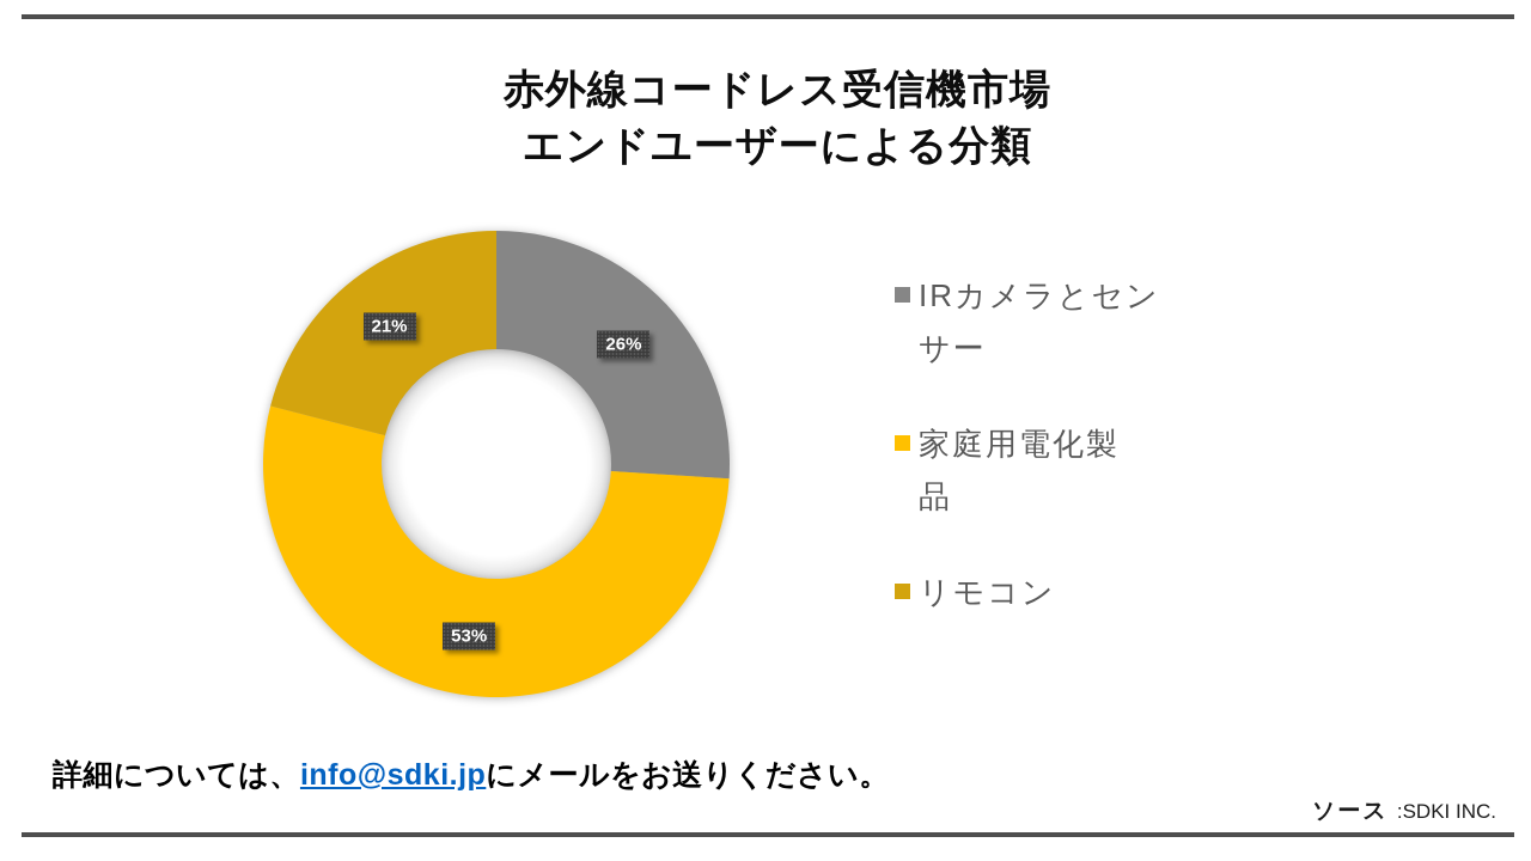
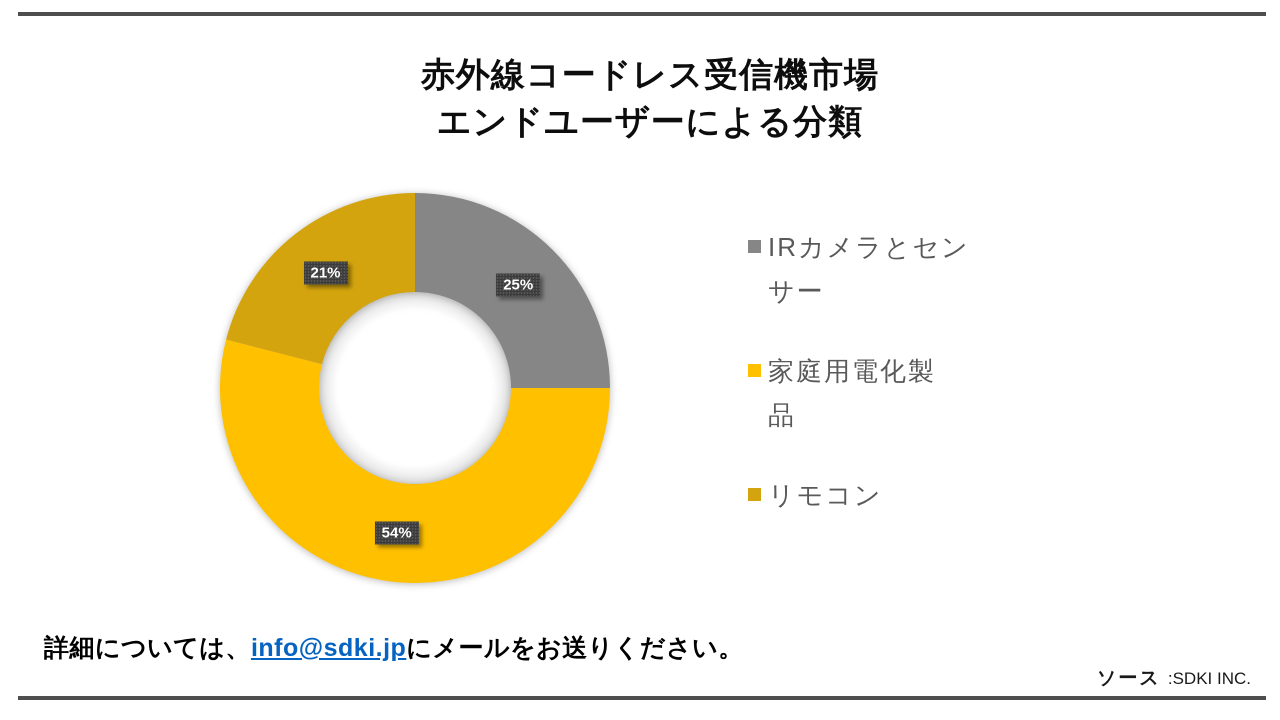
IRカメラとセンサー: 26% -> 25%
家庭用電化製品: 53% -> 54%
